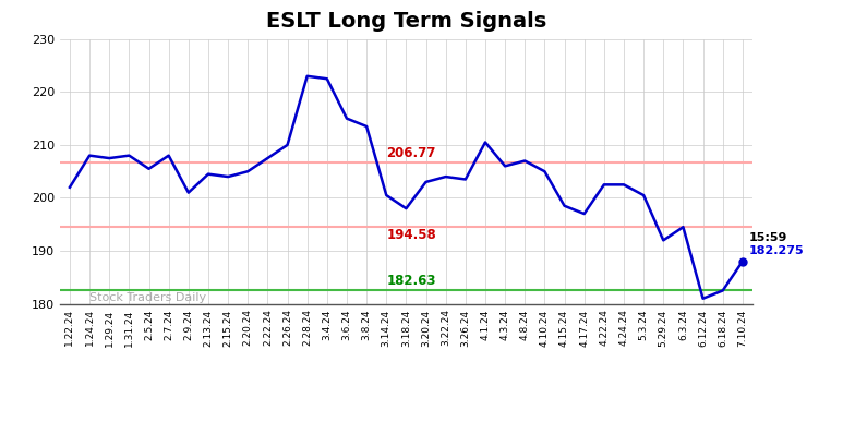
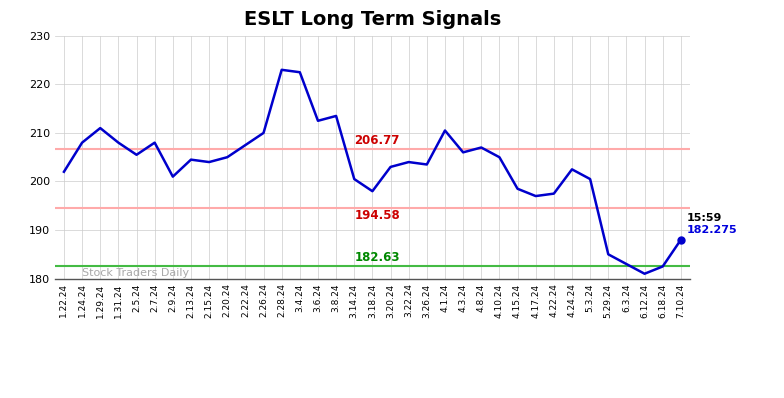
1.29.24: 207.5 -> 211.0
3.6.24: 215.0 -> 212.5
4.22.24: 202.5 -> 197.5
5.29.24: 192.0 -> 185.0
6.3.24: 194.5 -> 183.0
